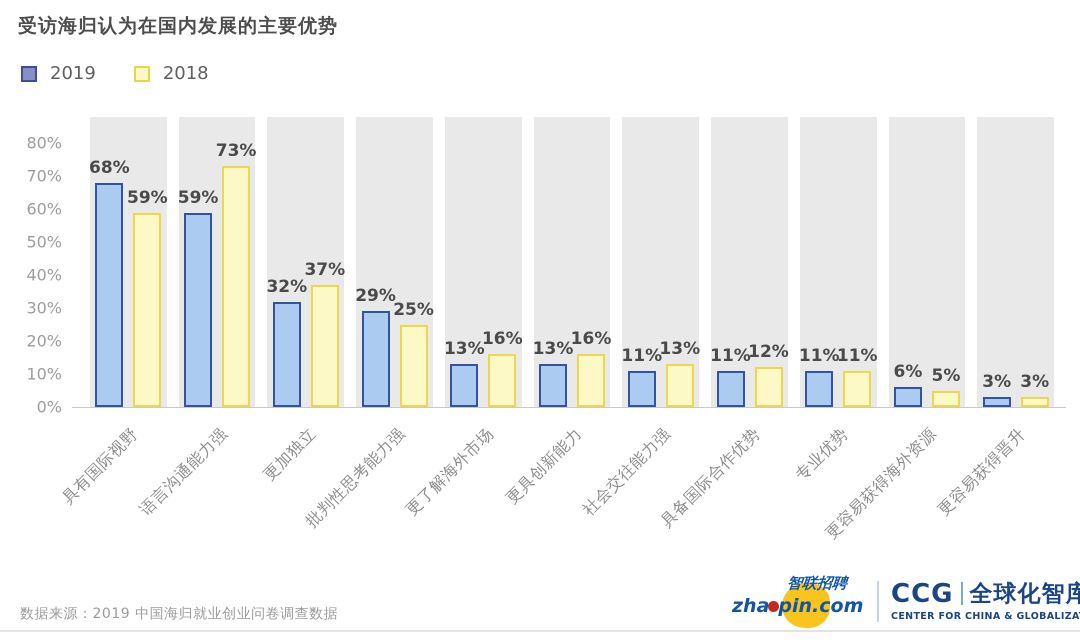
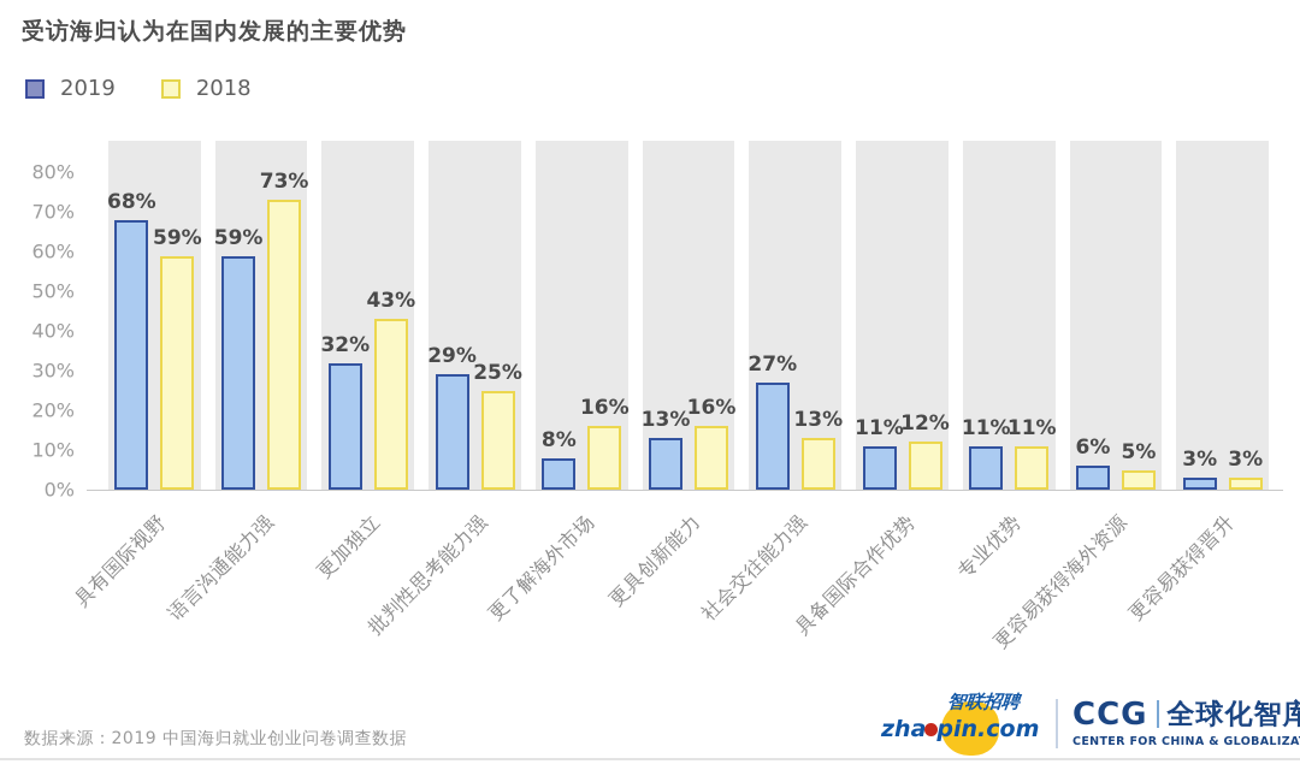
2018/更加独立: 37% -> 43%
2019/更了解海外市场: 13% -> 8%
2019/社会交往能力强: 11% -> 27%
